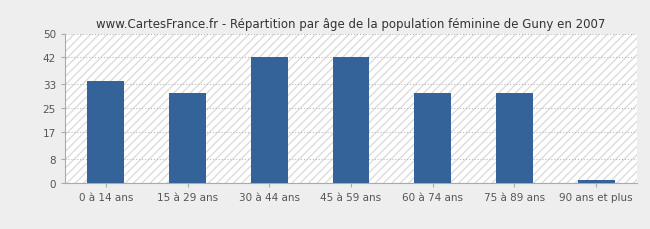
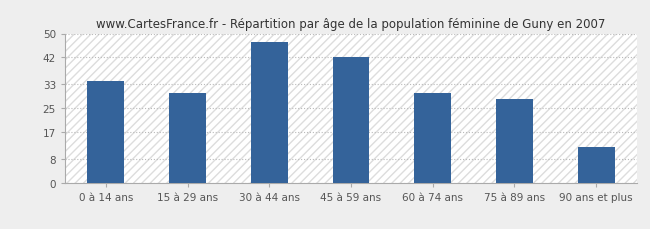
30 à 44 ans: 42 -> 47
75 à 89 ans: 30 -> 28
90 ans et plus: 1 -> 12
